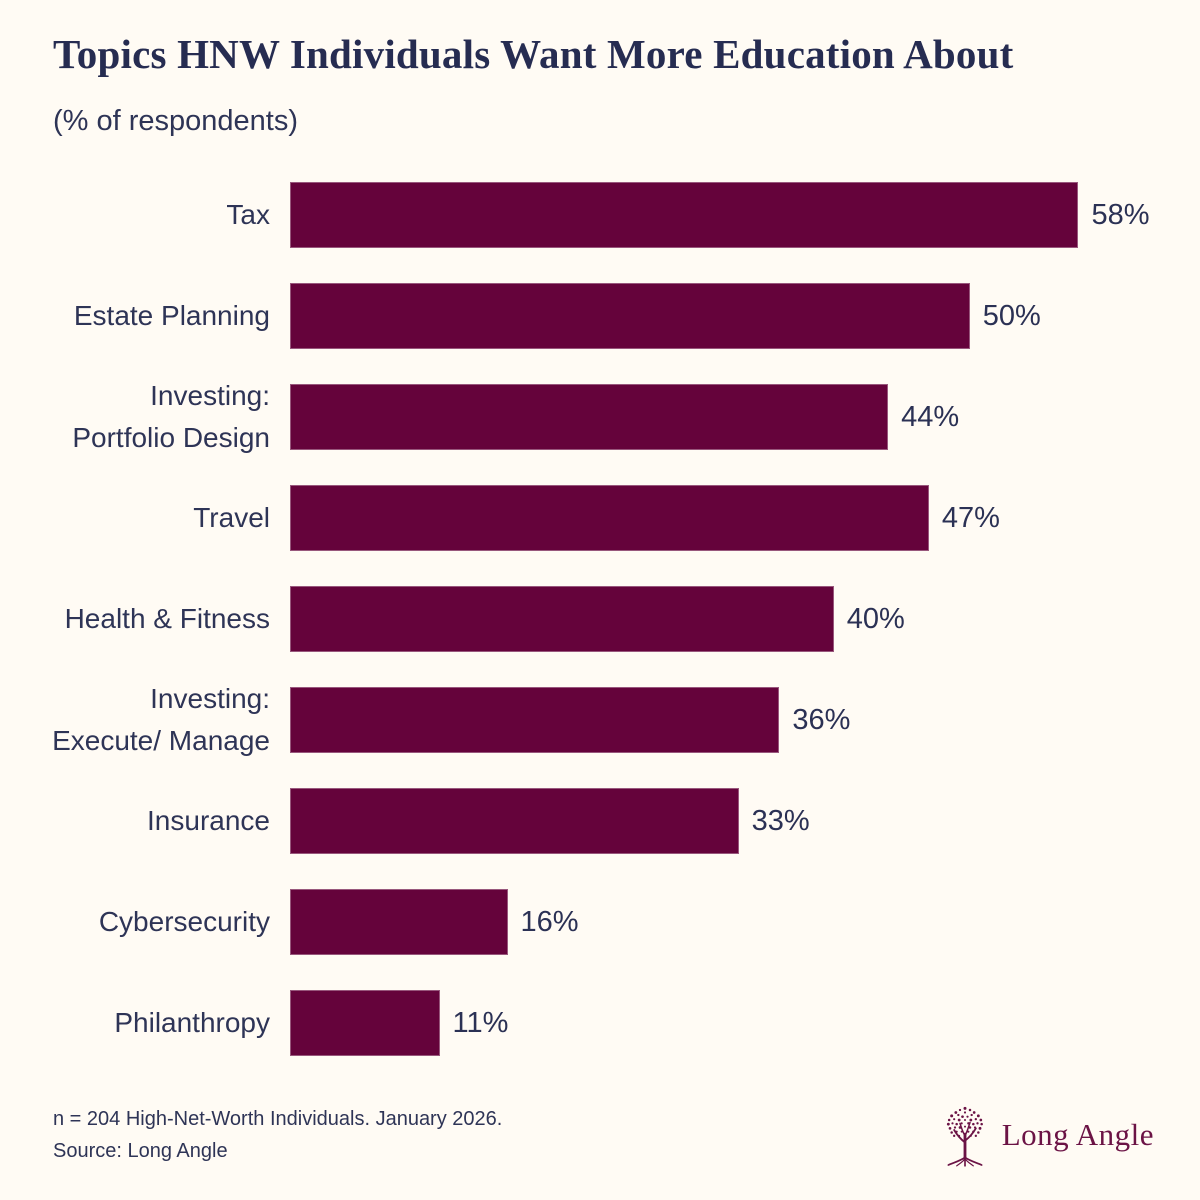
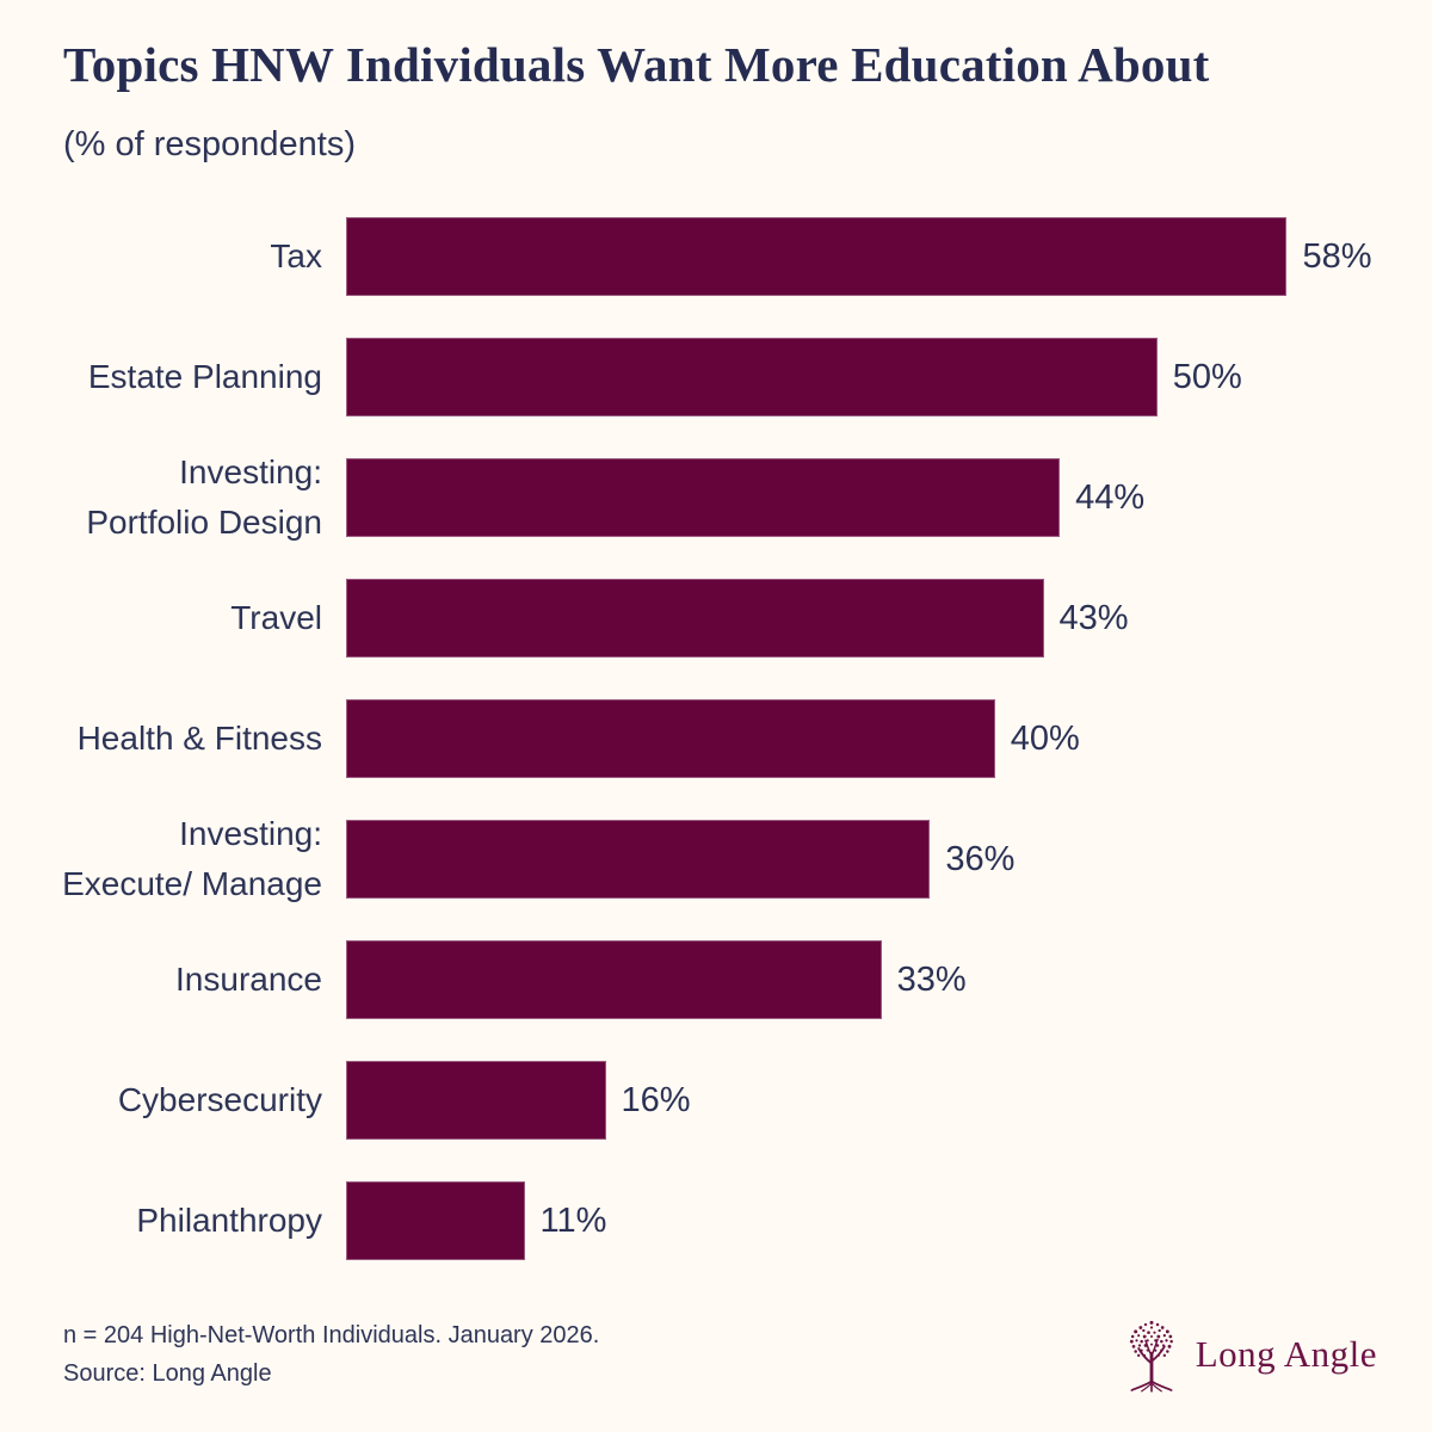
Travel: 47% -> 43%
